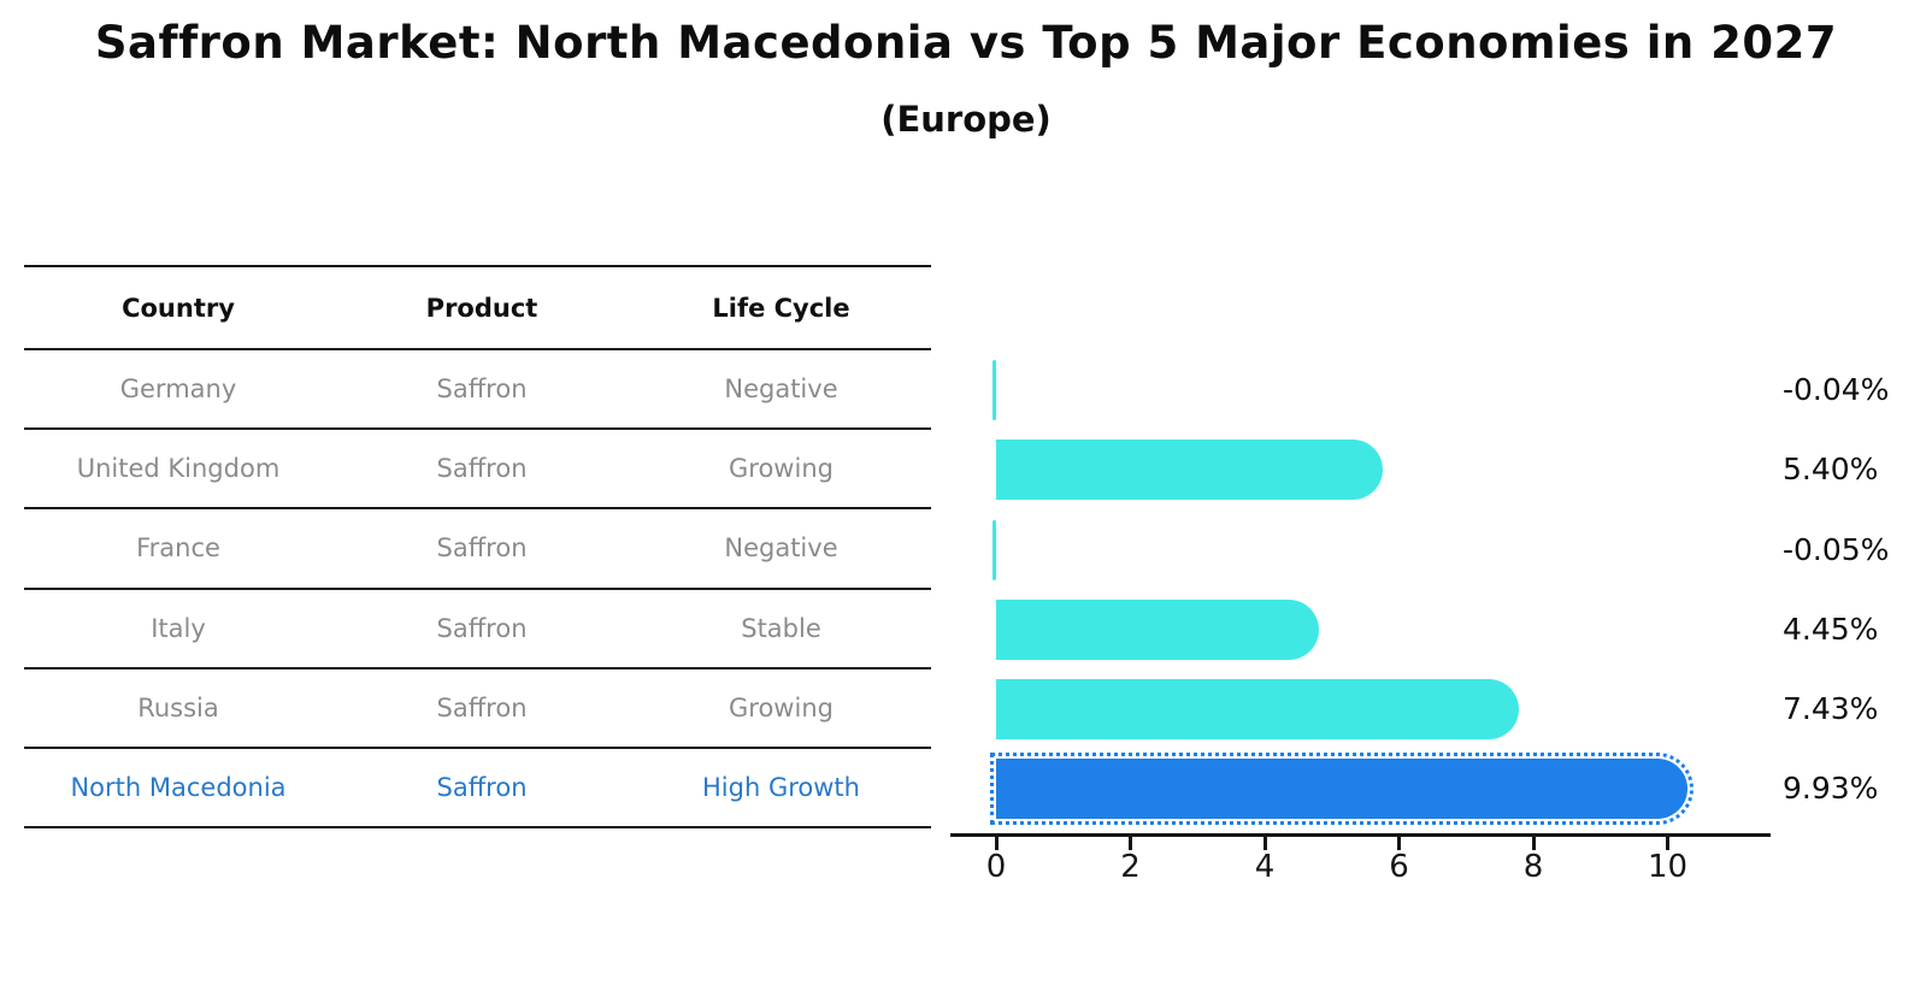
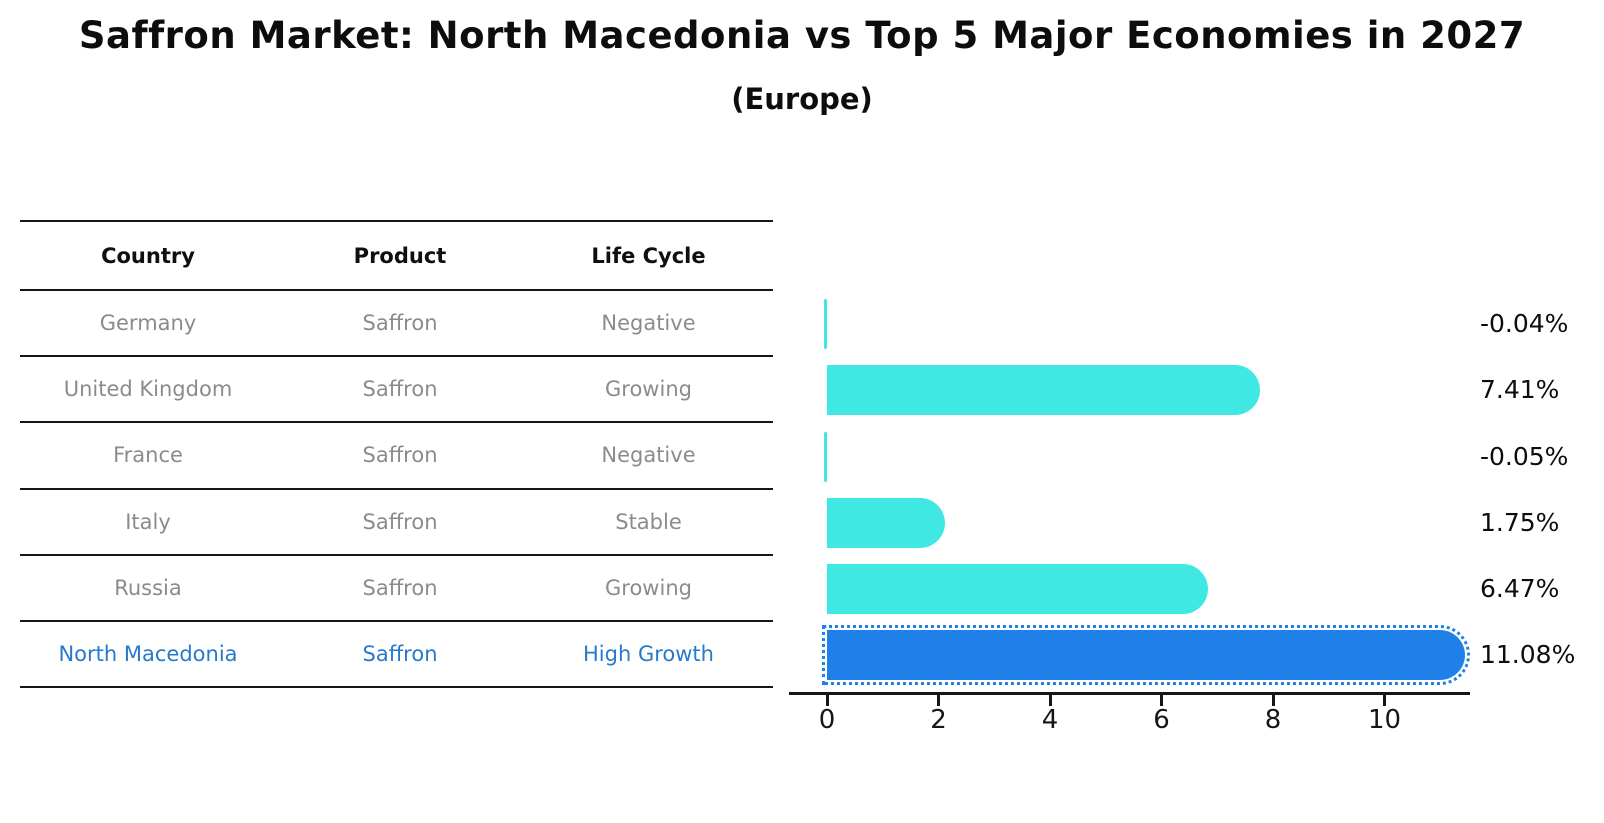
United Kingdom: 5.40% -> 7.41%
Italy: 4.45% -> 1.75%
Russia: 7.43% -> 6.47%
North Macedonia: 9.93% -> 11.08%
